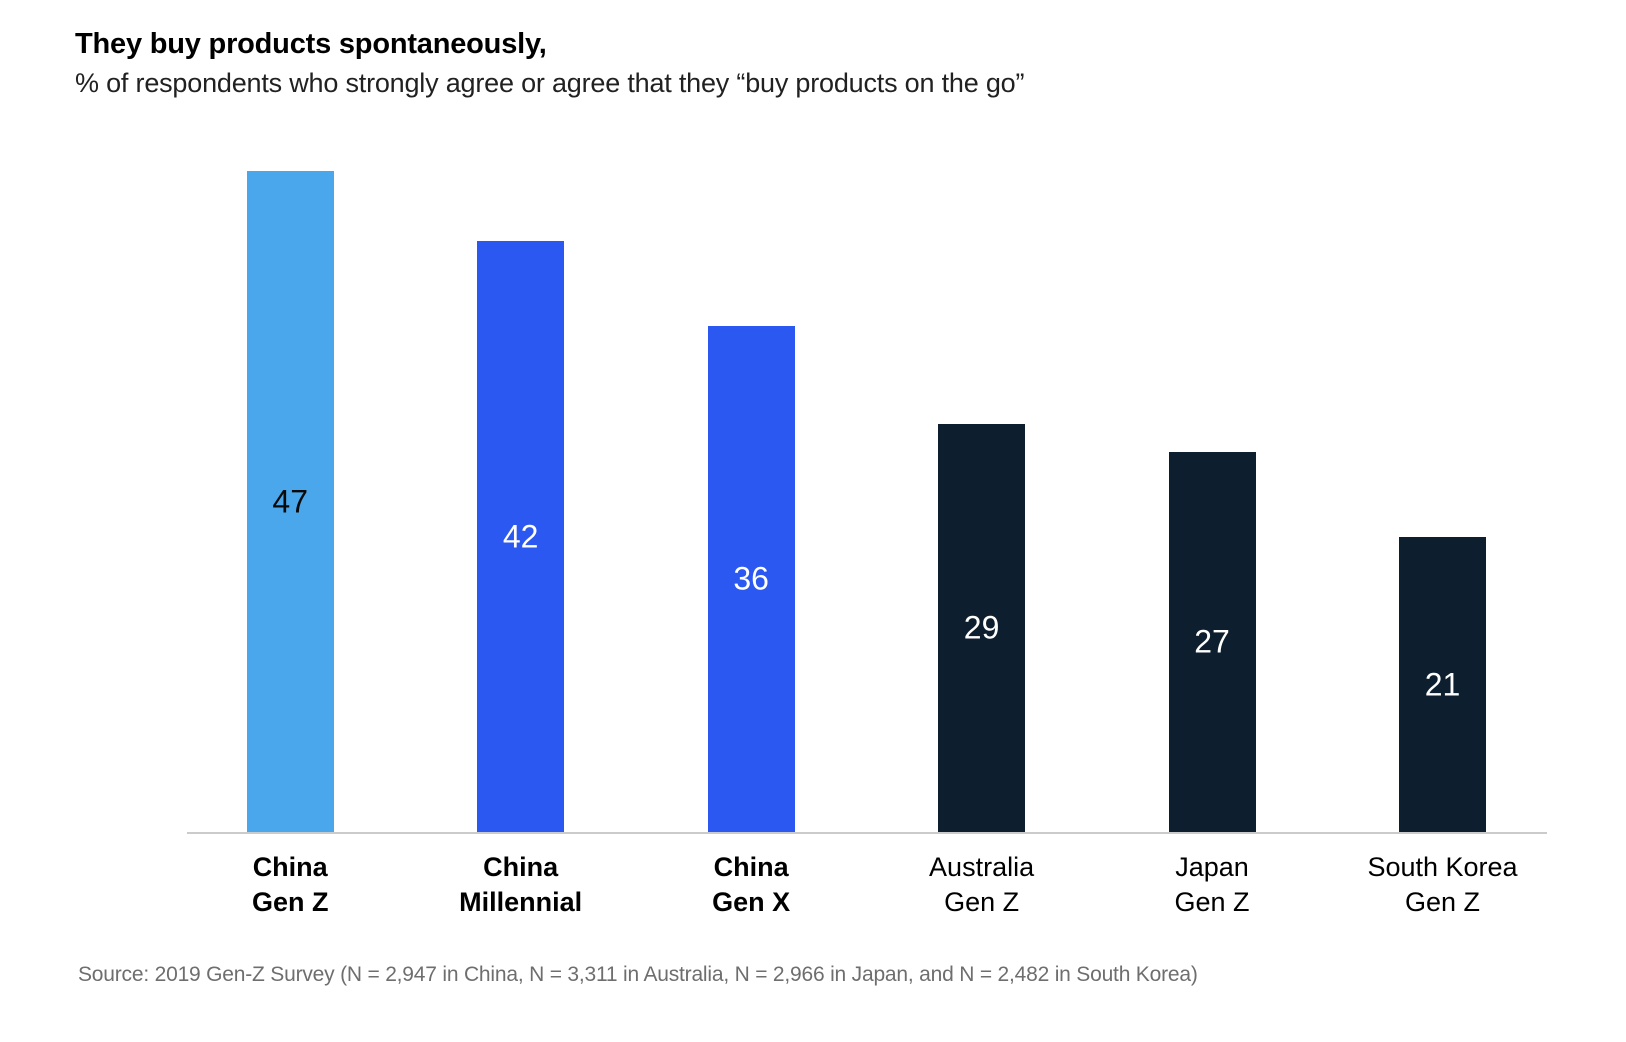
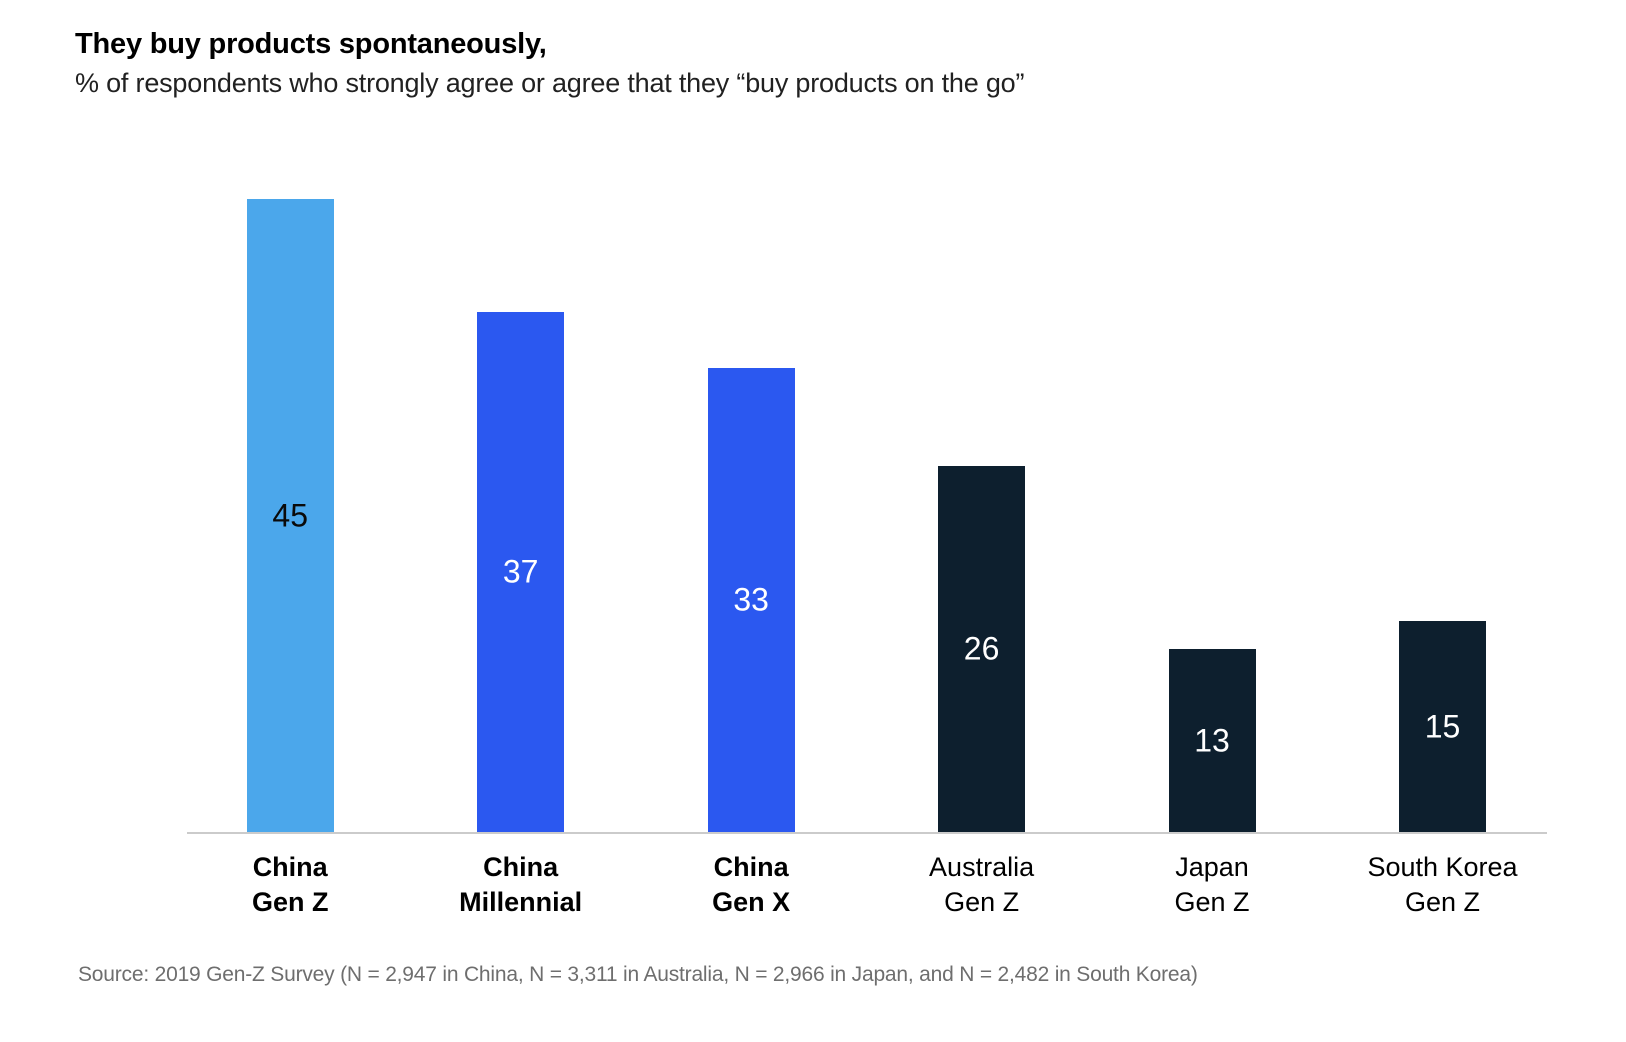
China Gen Z: 47 -> 45
China Millennial: 42 -> 37
China Gen X: 36 -> 33
Australia Gen Z: 29 -> 26
Japan Gen Z: 27 -> 13
South Korea Gen Z: 21 -> 15
